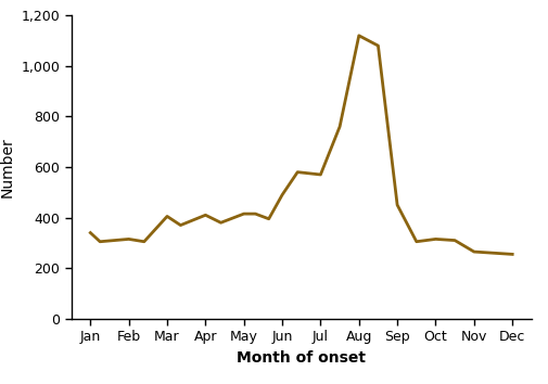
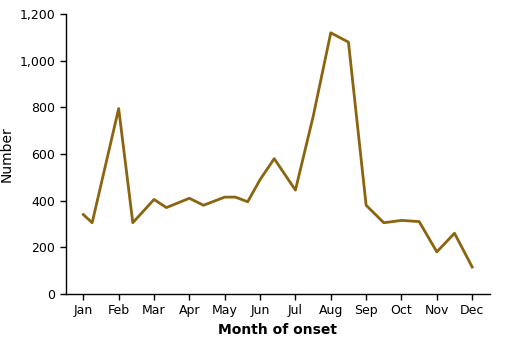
Feb: 315 -> 795
Jul: 570 -> 445
Sep: 450 -> 380
Nov: 265 -> 180
Dec: 255 -> 115
